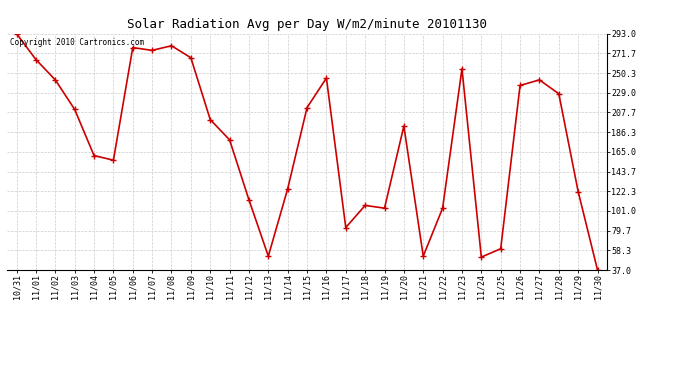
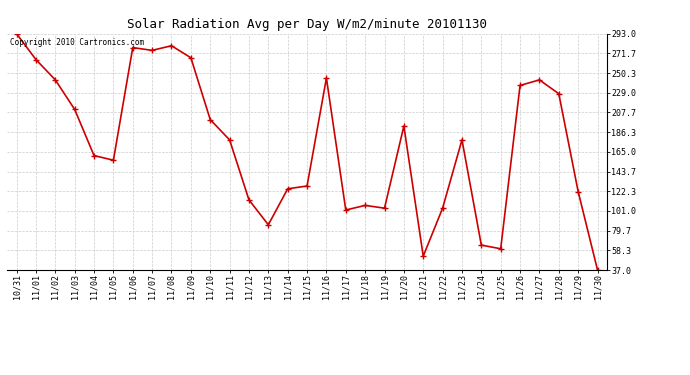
11/13: 52 -> 86
11/15: 213 -> 128
11/17: 83 -> 102
11/23: 255 -> 178
11/24: 51 -> 64
